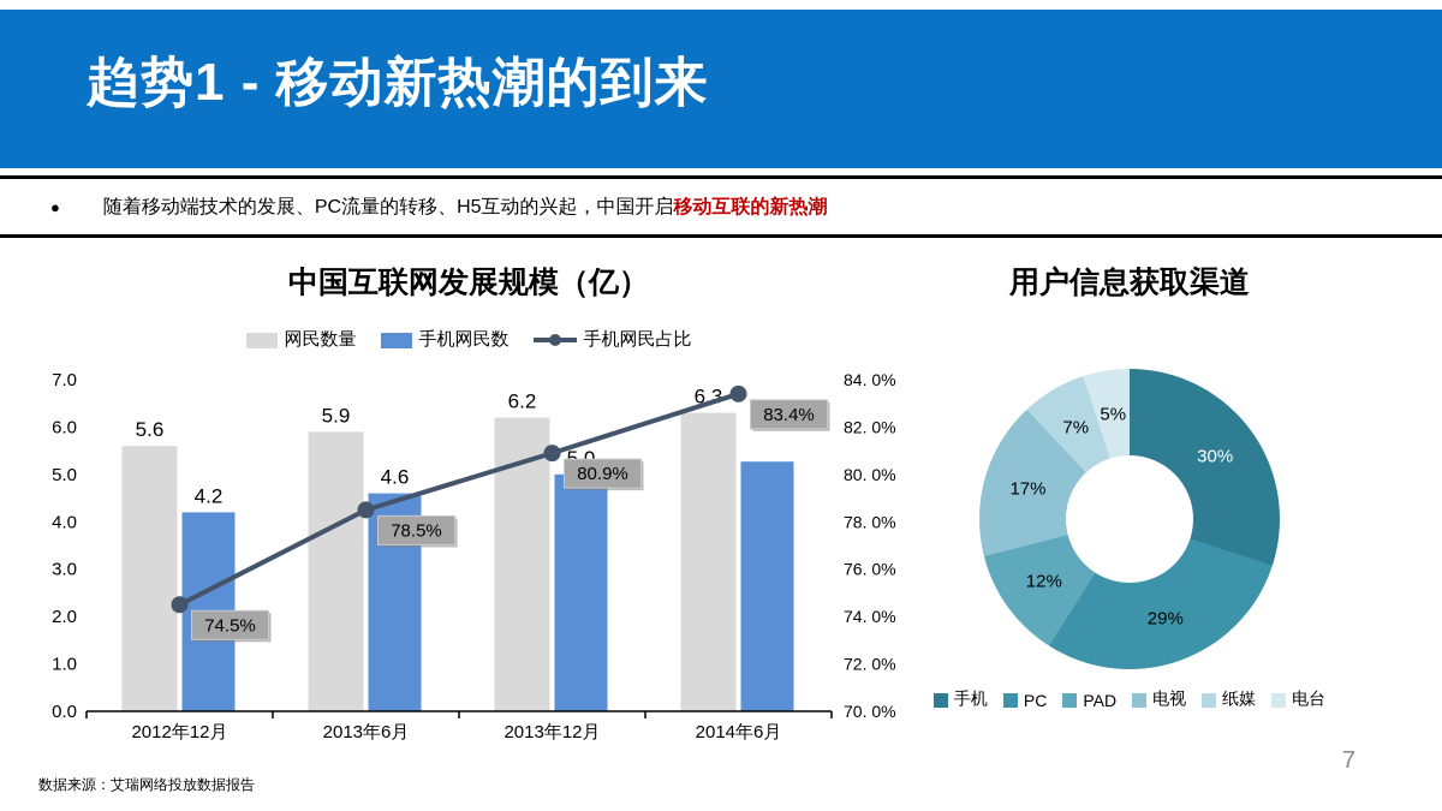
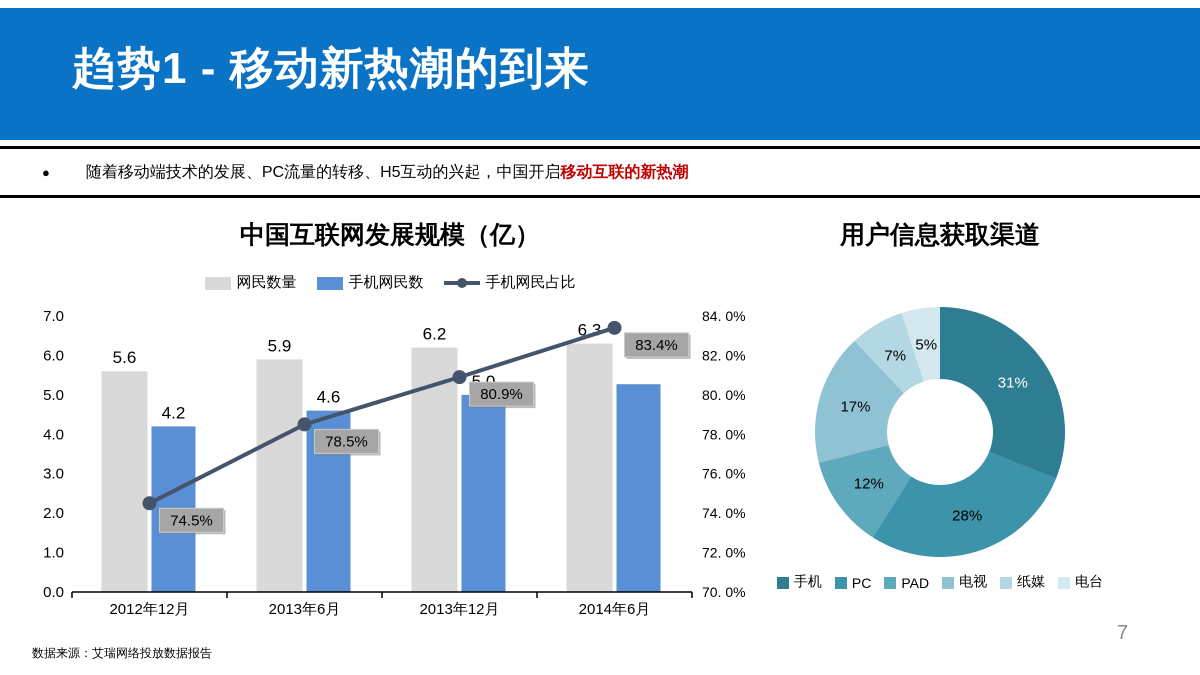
用户信息获取渠道/手机: 30% -> 31%
用户信息获取渠道/PC: 29% -> 28%
